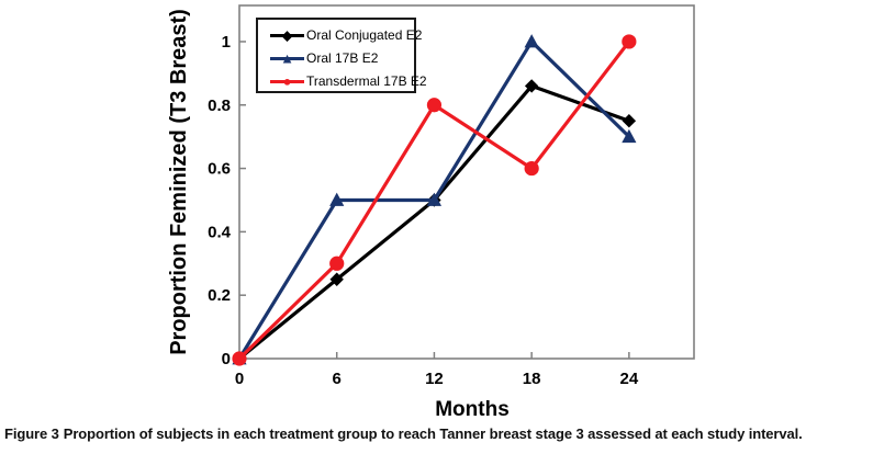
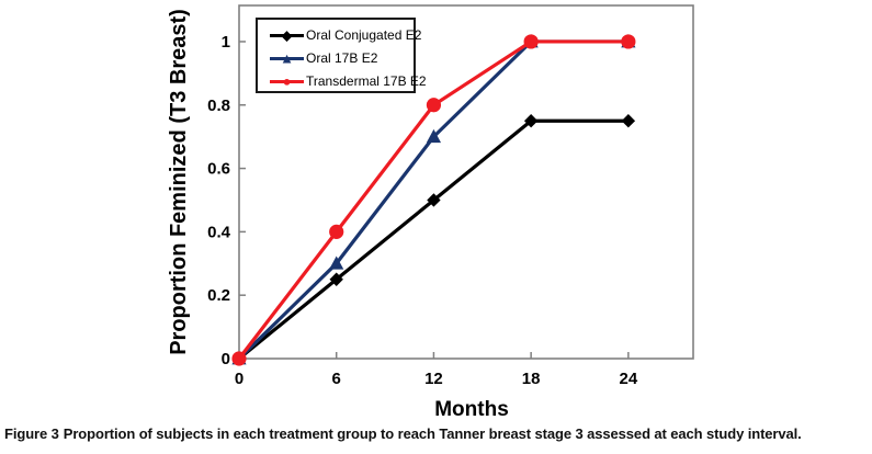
Oral 17B E2/6: 0.5 -> 0.3
Transdermal 17B E2/6: 0.3 -> 0.4
Oral 17B E2/12: 0.5 -> 0.7
Oral Conjugated E2/18: 0.86 -> 0.75
Transdermal 17B E2/18: 0.6 -> 1.0
Oral 17B E2/24: 0.7 -> 1.0
